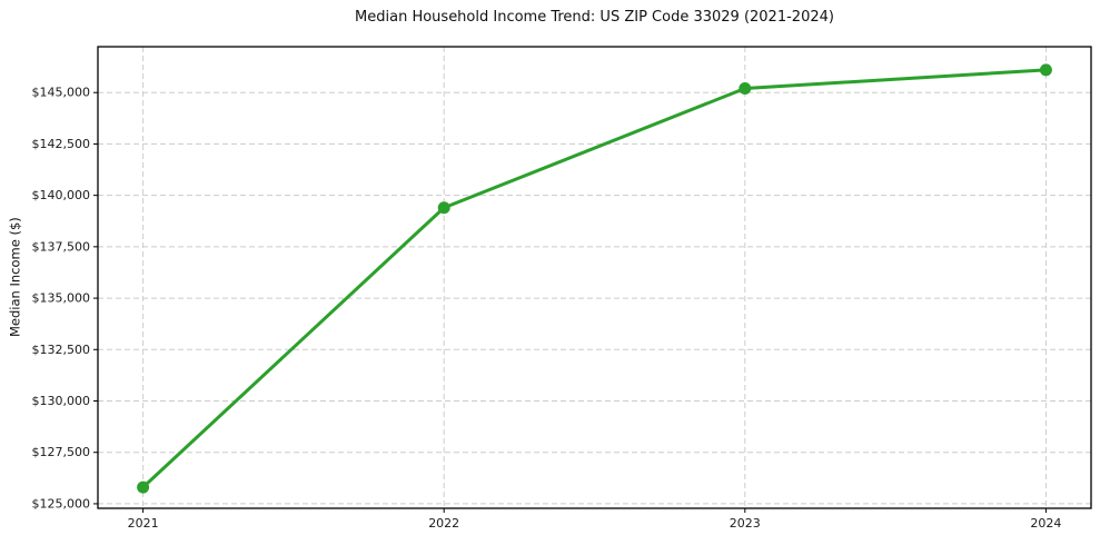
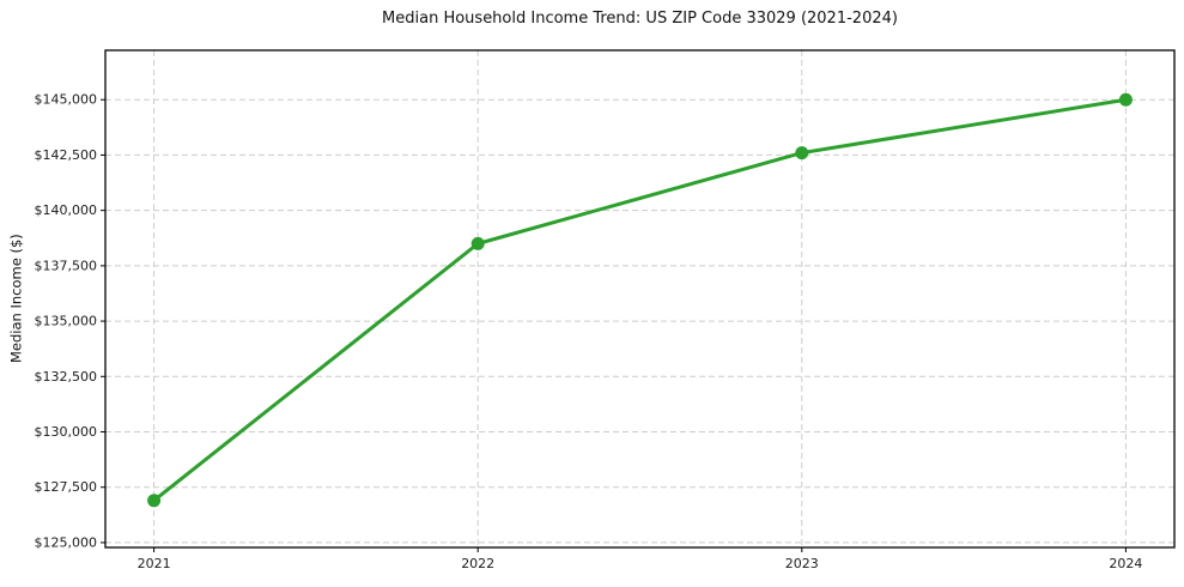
2021: $125800 -> $126900
2022: $139400 -> $138500
2023: $145200 -> $142600
2024: $146100 -> $145000
